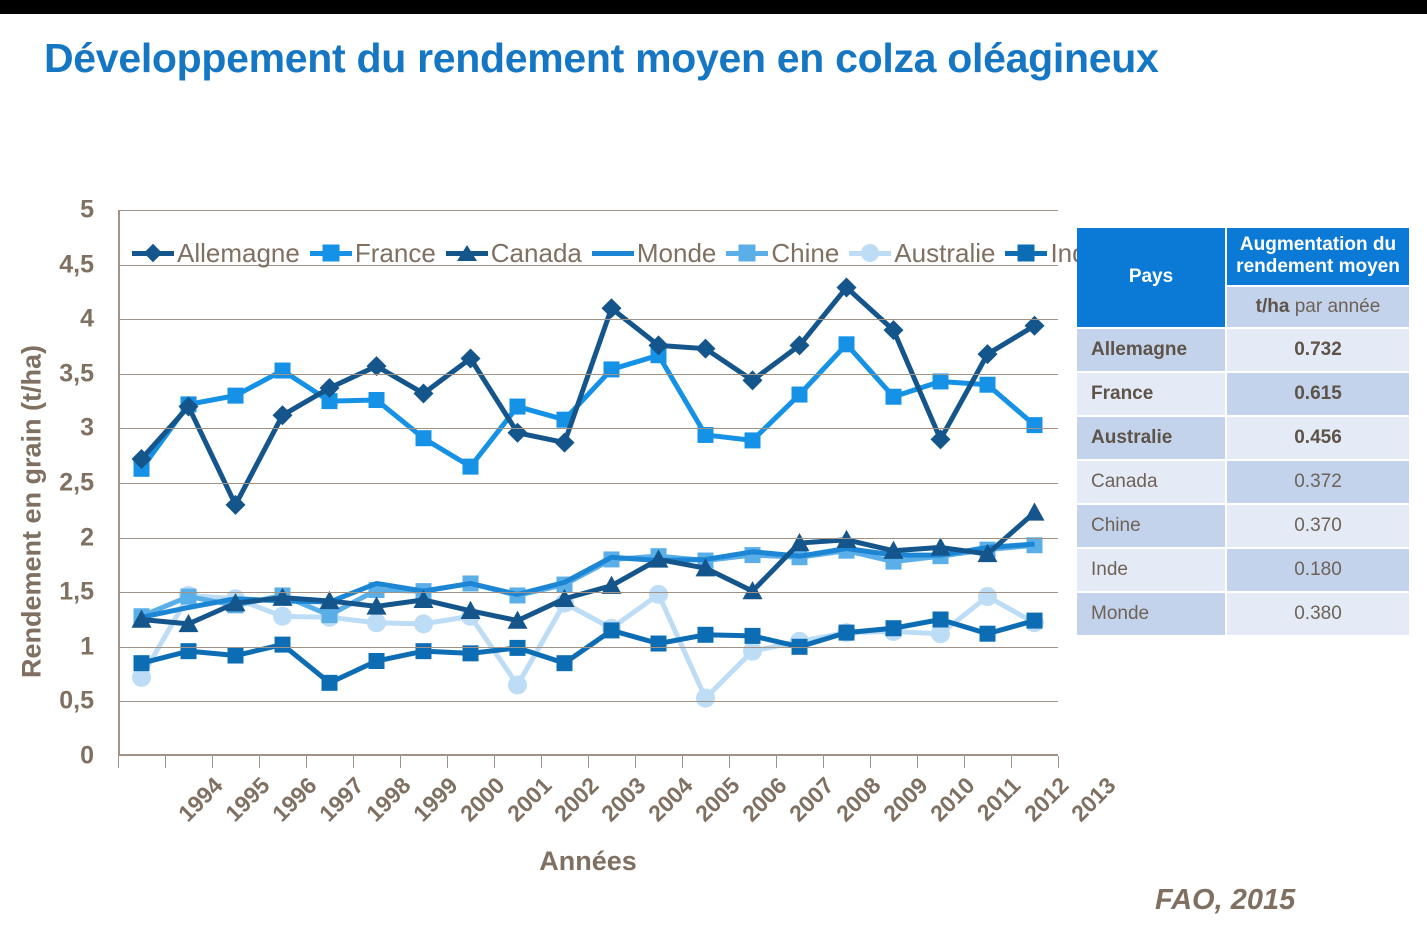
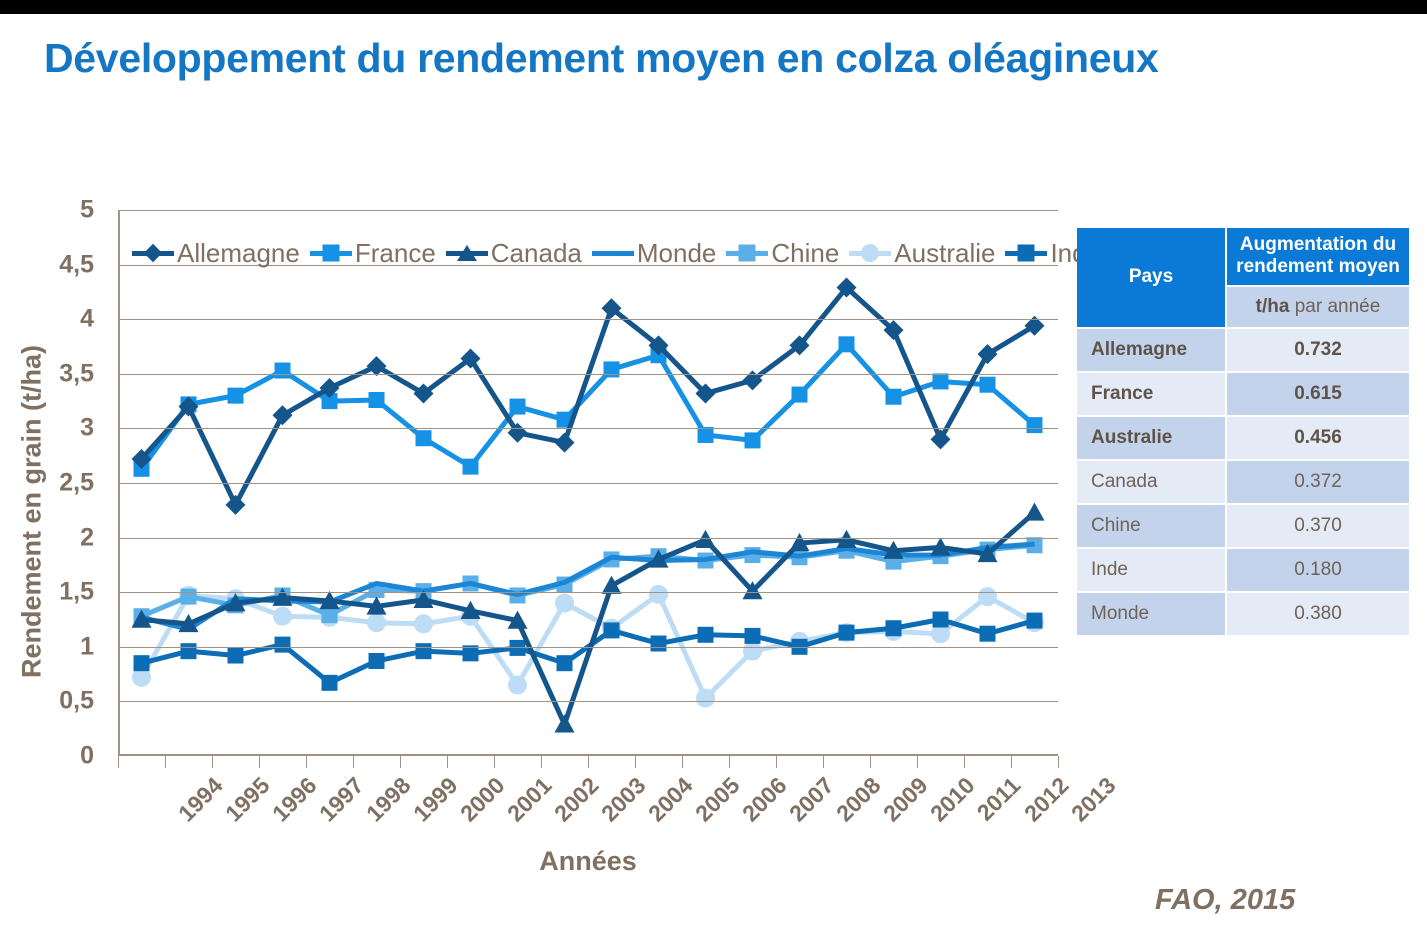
Monde/1995: 1.36 -> 1.16
Canada/2003: 1.44 -> 0.29
Allemagne/2006: 3.73 -> 3.32
Canada/2006: 1.72 -> 1.98
